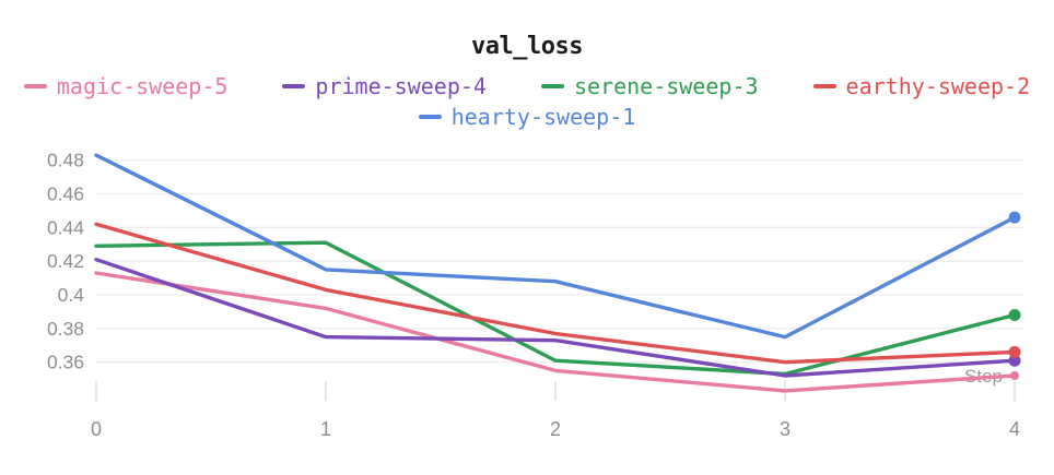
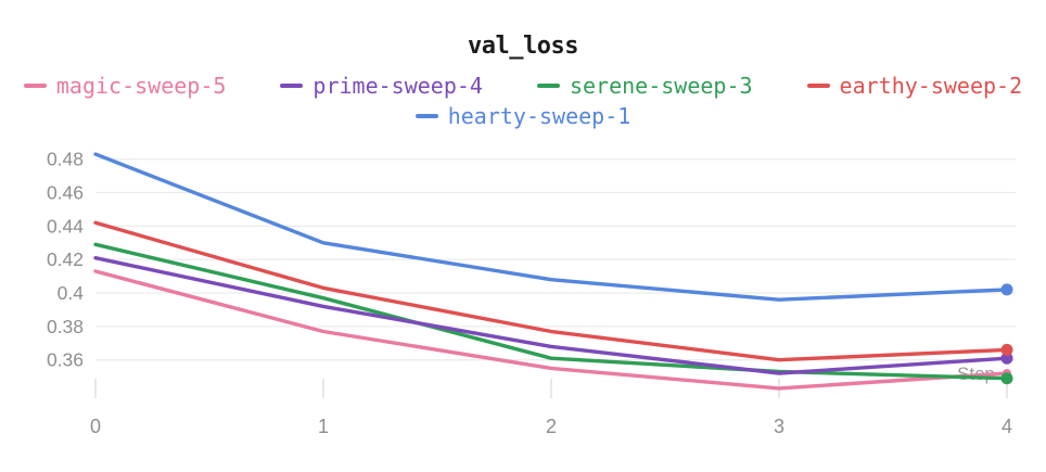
magic-sweep-5/1: 0.392 -> 0.377
prime-sweep-4/1: 0.375 -> 0.392
serene-sweep-3/1: 0.431 -> 0.397
hearty-sweep-1/1: 0.415 -> 0.430
prime-sweep-4/2: 0.373 -> 0.368
hearty-sweep-1/3: 0.375 -> 0.396
serene-sweep-3/4: 0.388 -> 0.349
hearty-sweep-1/4: 0.446 -> 0.402
